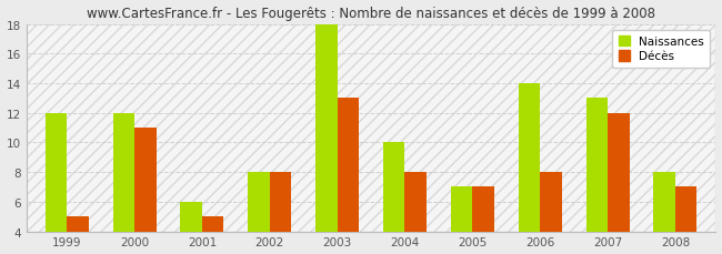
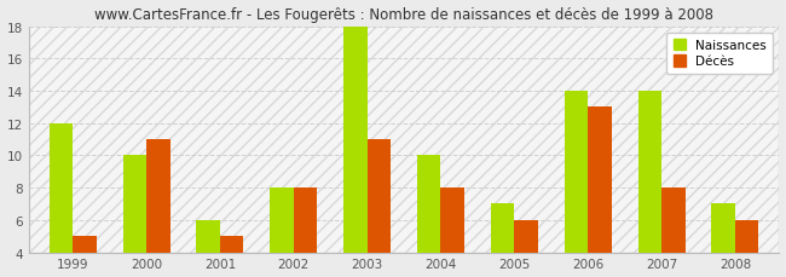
Naissances/2000: 12 -> 10
Décès/2003: 13 -> 11
Décès/2005: 7 -> 6
Décès/2006: 8 -> 13
Naissances/2007: 13 -> 14
Décès/2007: 12 -> 8
Naissances/2008: 8 -> 7
Décès/2008: 7 -> 6
